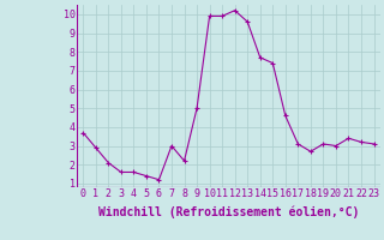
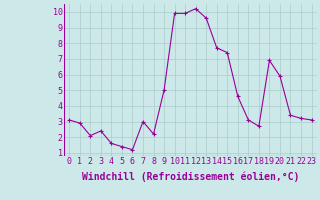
0: 3.7 -> 3.1
3: 1.6 -> 2.4
19: 3.1 -> 6.9
20: 3.0 -> 5.9
